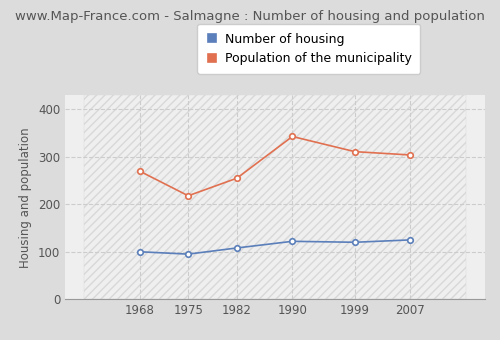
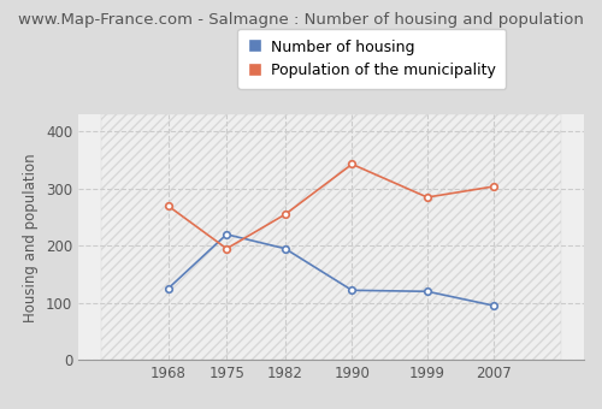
Number of housing/1968: 100 -> 125
Number of housing/1975: 95 -> 220
Population of the municipality/1975: 218 -> 195
Number of housing/1982: 108 -> 195
Population of the municipality/1999: 311 -> 285
Number of housing/2007: 125 -> 95
